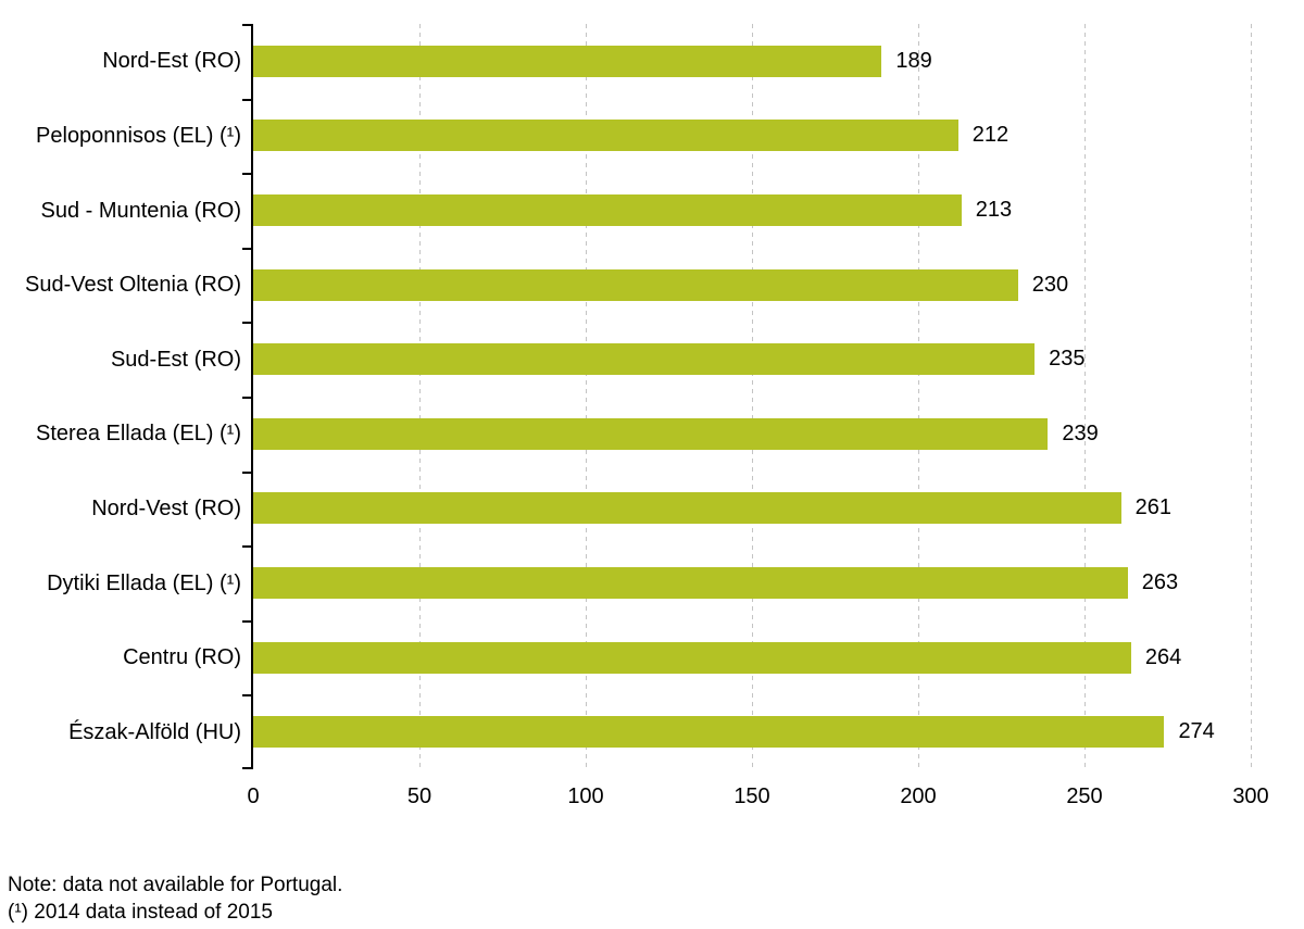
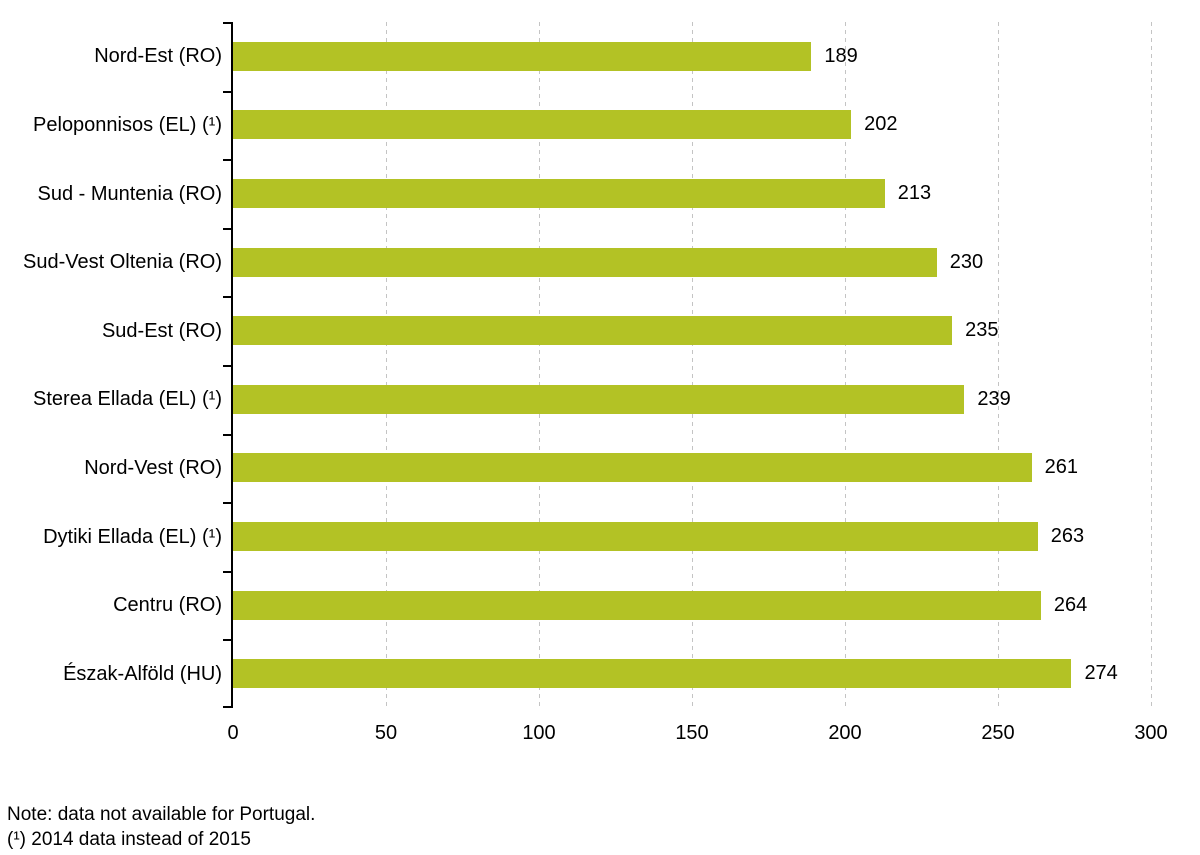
Peloponnisos (EL) (¹): 212 -> 202
